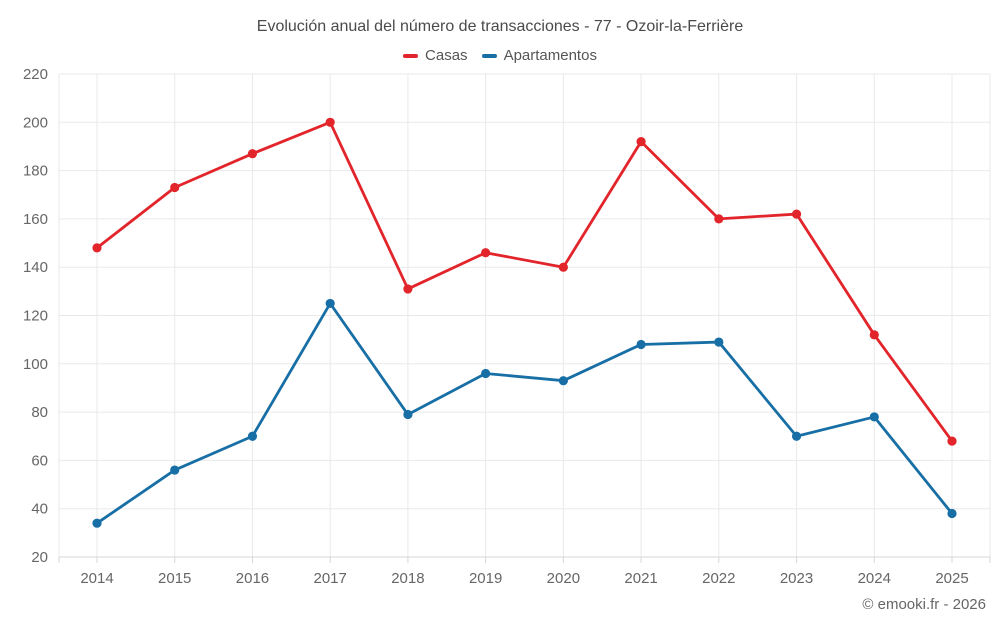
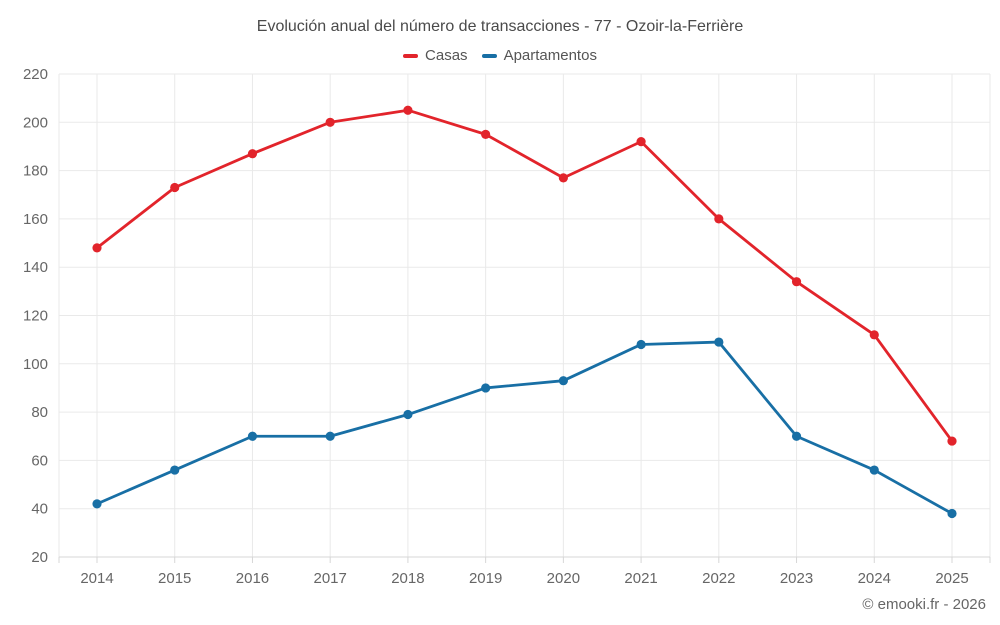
Apartamentos/2014: 34 -> 42
Apartamentos/2017: 125 -> 70
Casas/2018: 131 -> 205
Casas/2019: 146 -> 195
Apartamentos/2019: 96 -> 90
Casas/2020: 140 -> 177
Casas/2023: 162 -> 134
Apartamentos/2024: 78 -> 56
